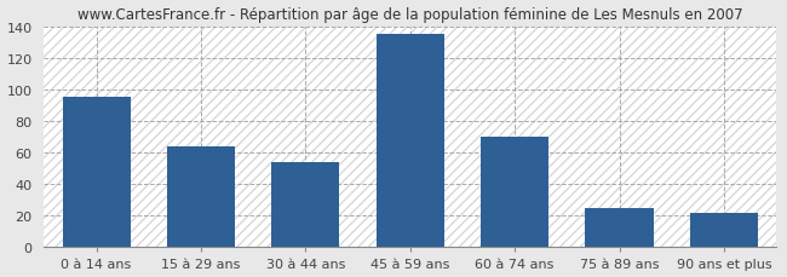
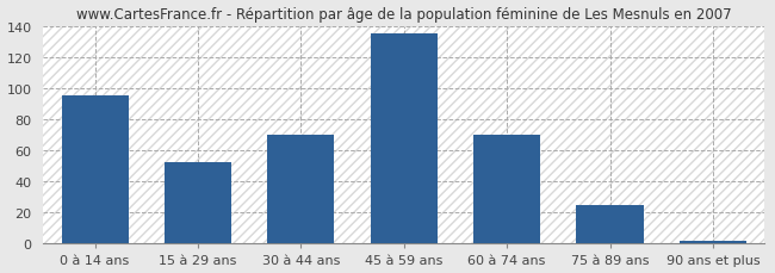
15 à 29 ans: 64 -> 52
30 à 44 ans: 54 -> 70
90 ans et plus: 22 -> 2
